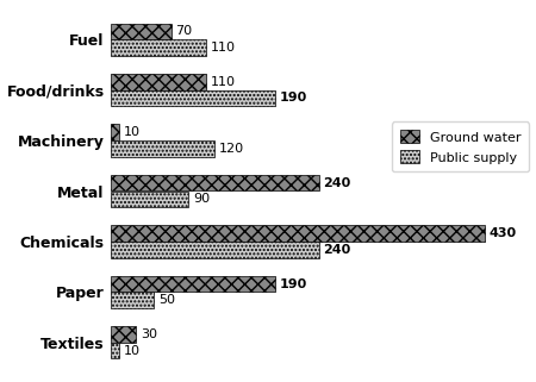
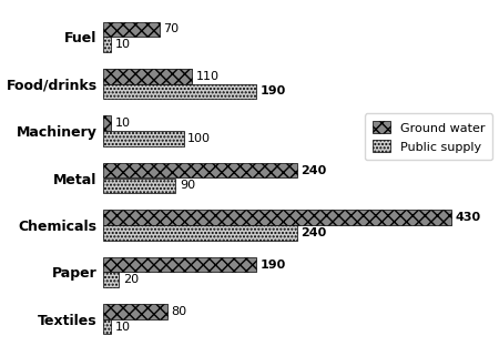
Public supply/Fuel: 110 -> 10
Public supply/Machinery: 120 -> 100
Public supply/Paper: 50 -> 20
Ground water/Textiles: 30 -> 80
